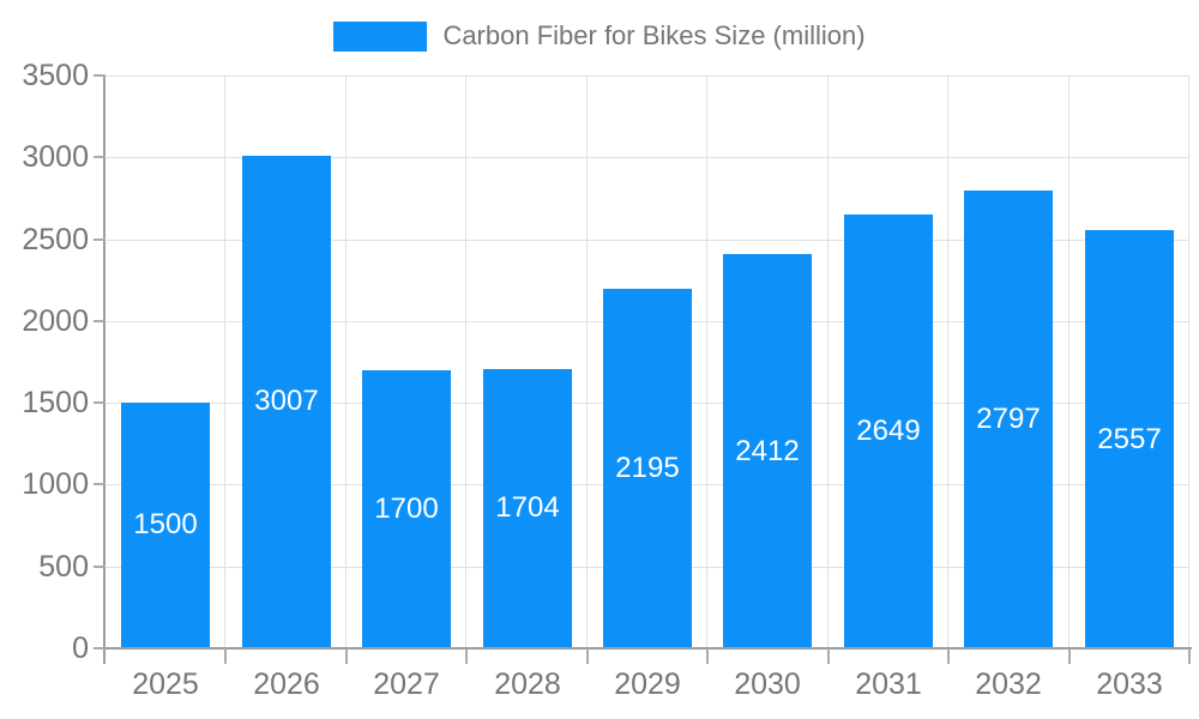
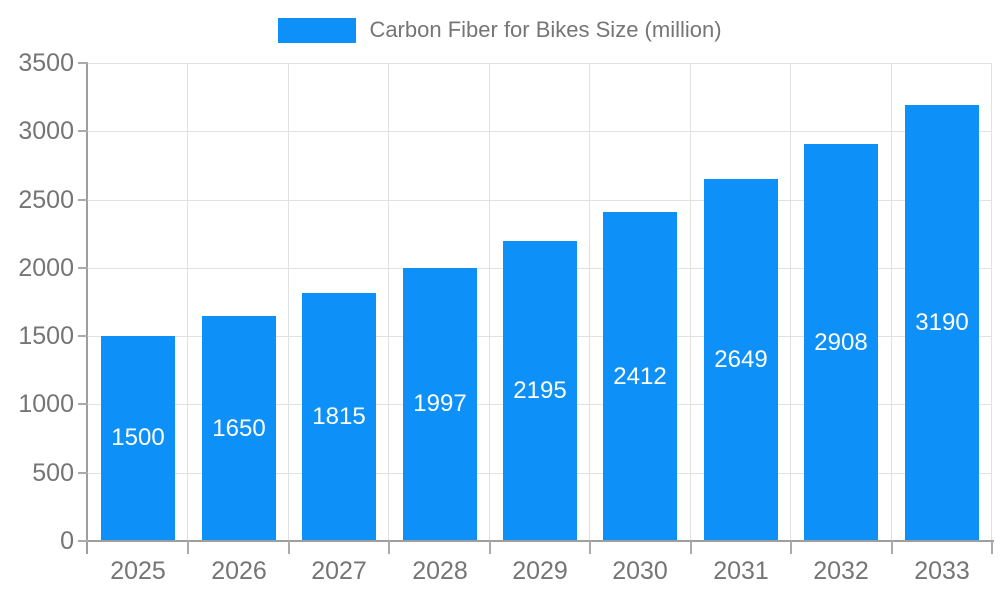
2026: 3007 -> 1650
2027: 1700 -> 1815
2028: 1704 -> 1997
2032: 2797 -> 2908
2033: 2557 -> 3190
